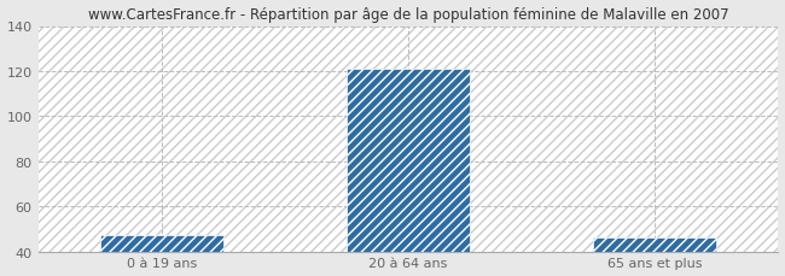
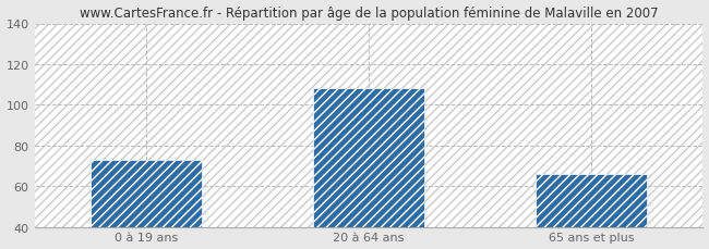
0 à 19 ans: 47 -> 73
20 à 64 ans: 121 -> 108
65 ans et plus: 46 -> 66
